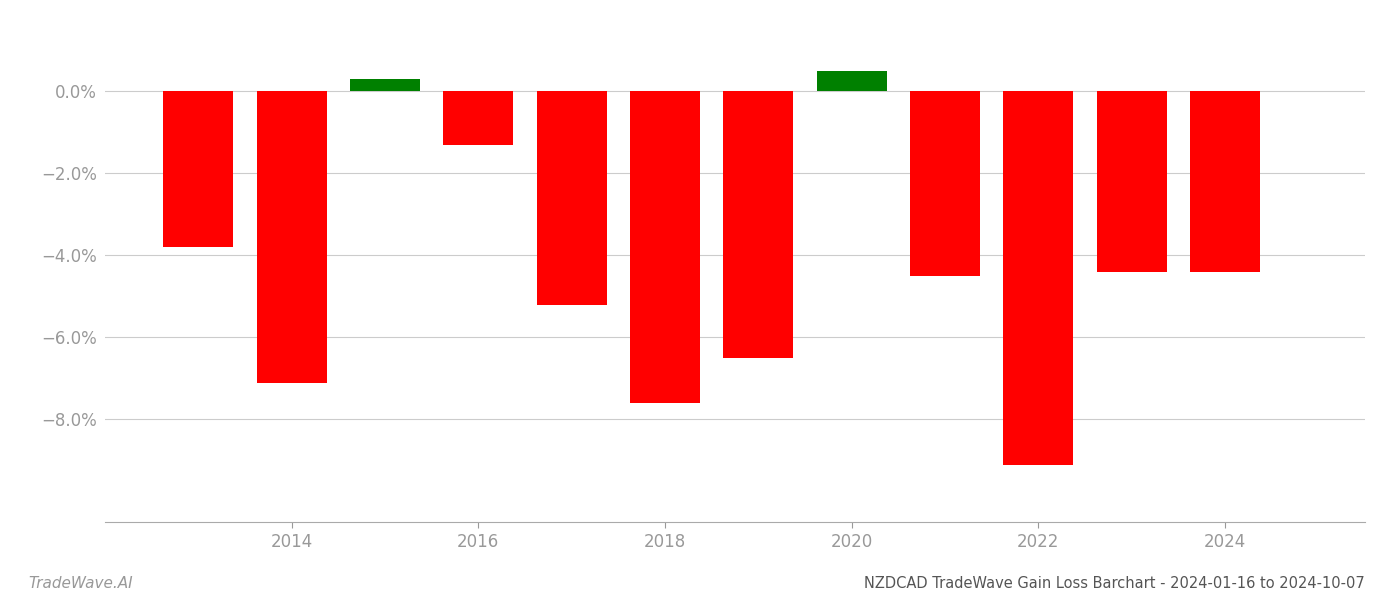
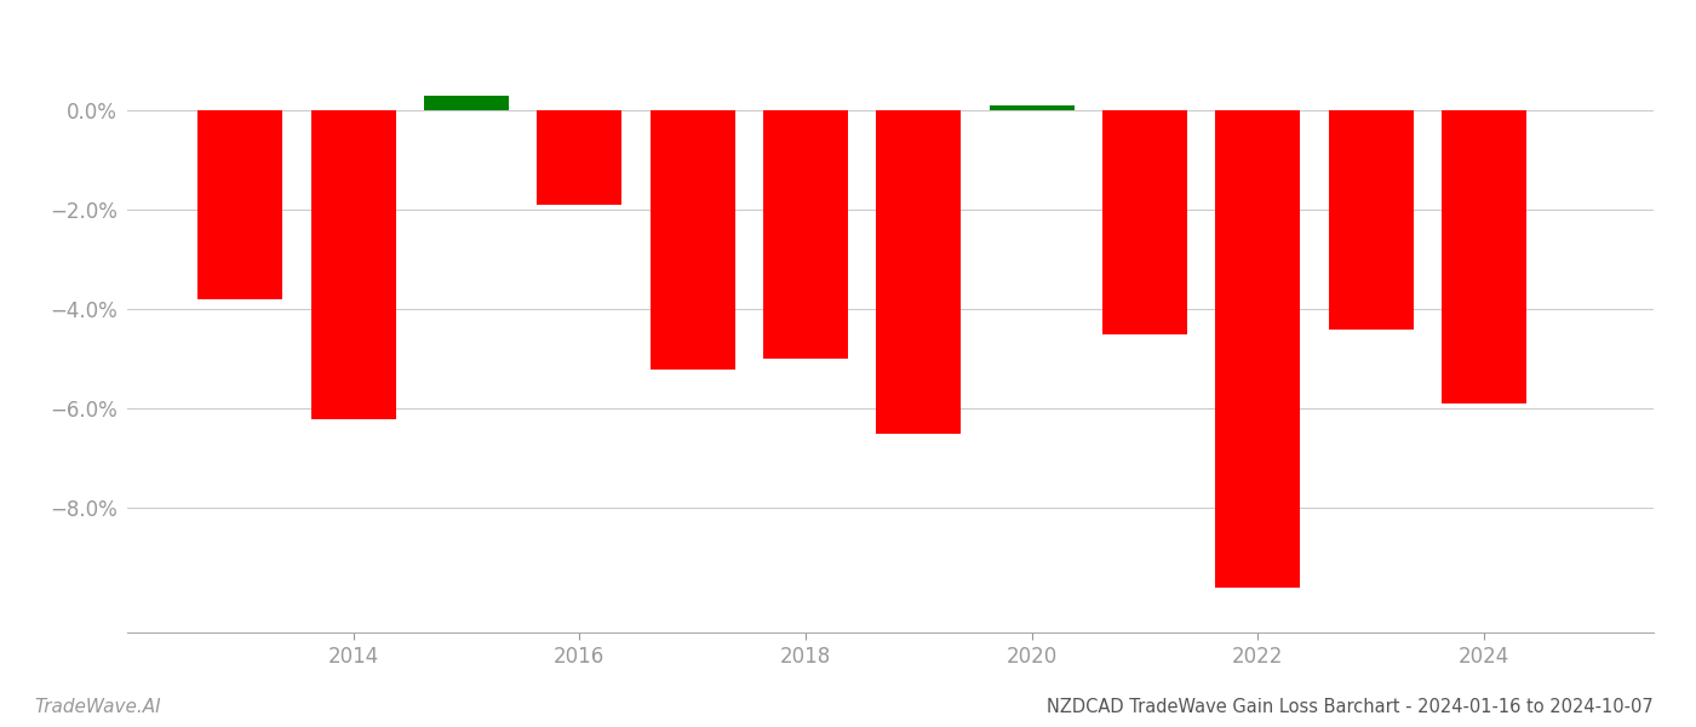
2014: -7.1% -> -6.2%
2016: -1.3% -> -1.9%
2018: -7.6% -> -5.0%
2020: 0.5% -> 0.1%
2022: -9.1% -> -9.6%
2024: -4.4% -> -5.9%
